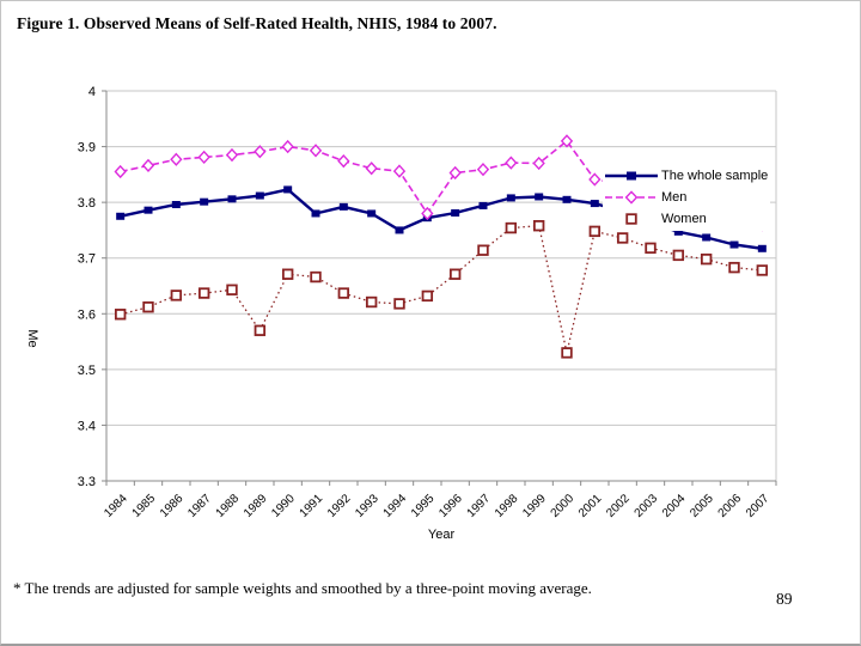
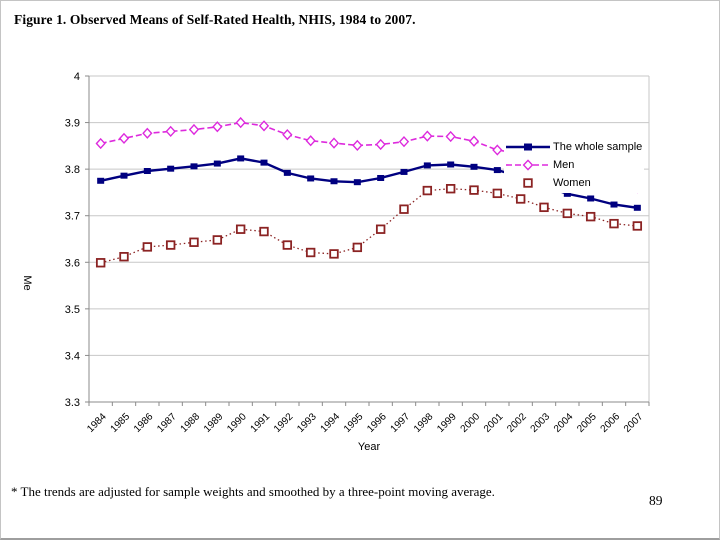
Women/1989: 3.57 -> 3.65
The whole sample/1991: 3.78 -> 3.81
The whole sample/1994: 3.75 -> 3.77
Men/1995: 3.78 -> 3.85
Men/2000: 3.91 -> 3.86
Women/2000: 3.53 -> 3.75
